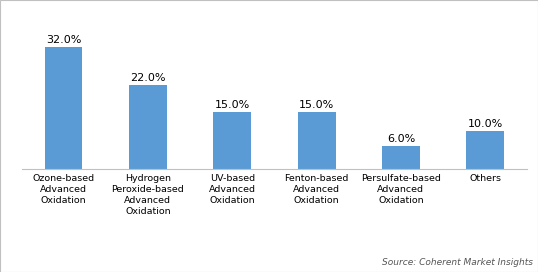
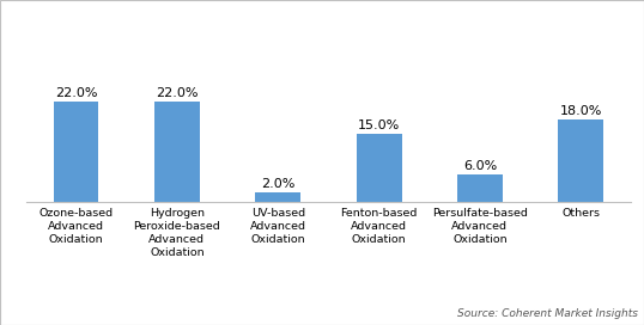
Ozone-based Advanced Oxidation: 32.0% -> 22.0%
UV-based Advanced Oxidation: 15.0% -> 2.0%
Others: 10.0% -> 18.0%
